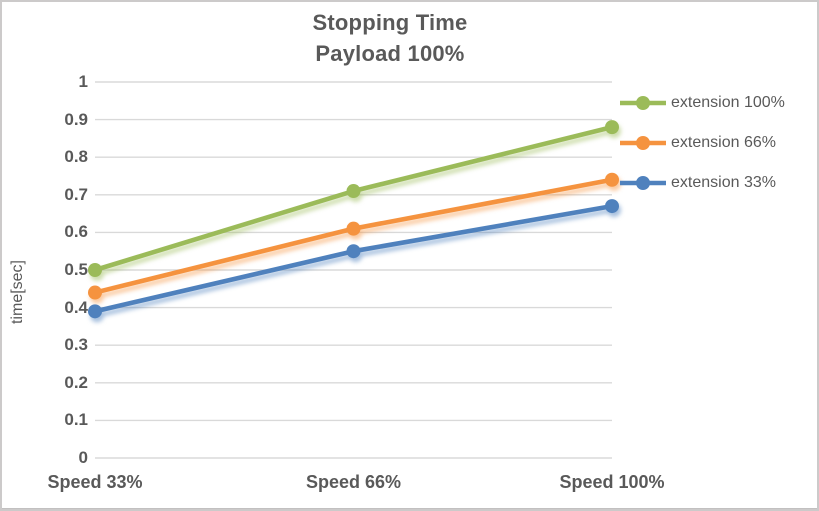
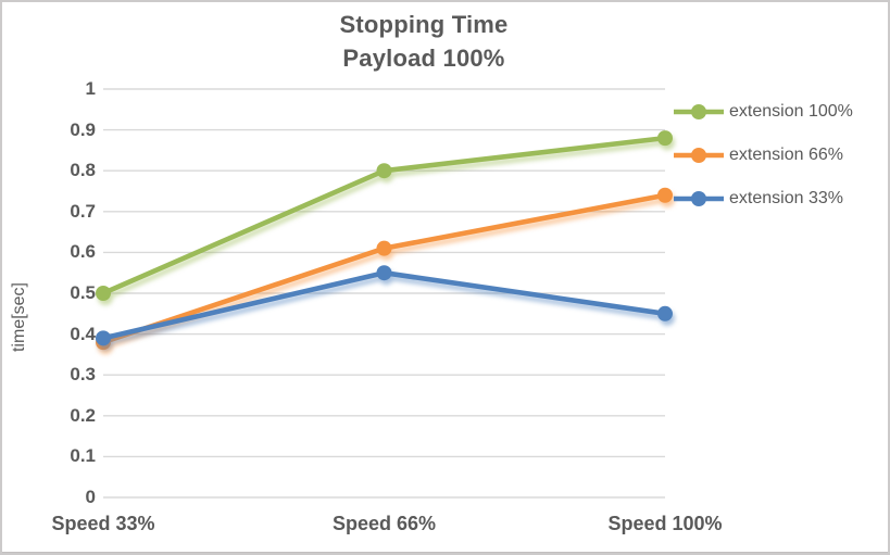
extension 66%/Speed 33%: 0.44 -> 0.38
extension 100%/Speed 66%: 0.71 -> 0.80
extension 33%/Speed 100%: 0.67 -> 0.45
